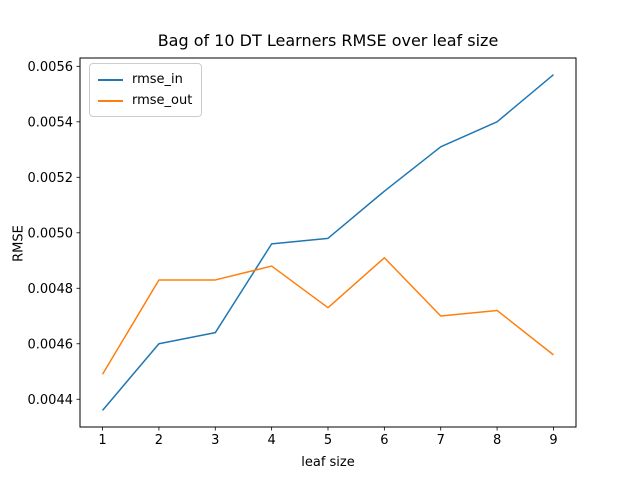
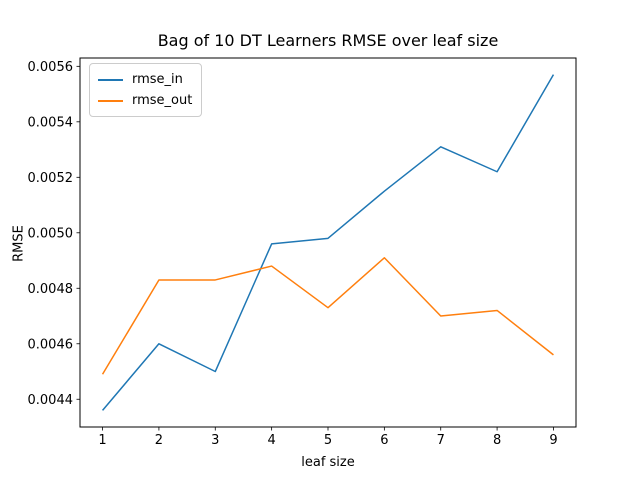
rmse_in/3: 0.00464 -> 0.00450
rmse_in/8: 0.00540 -> 0.00522
